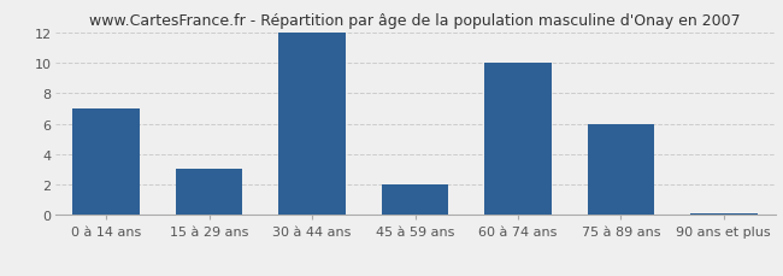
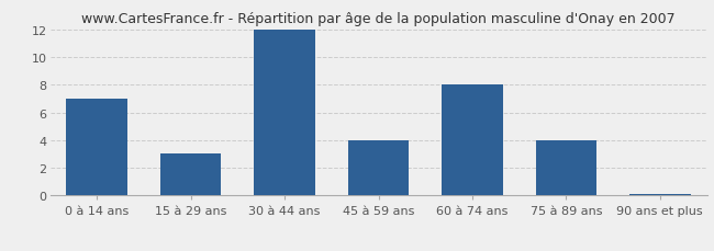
45 à 59 ans: 2.0 -> 4.0
60 à 74 ans: 10.0 -> 8.0
75 à 89 ans: 6.0 -> 4.0
